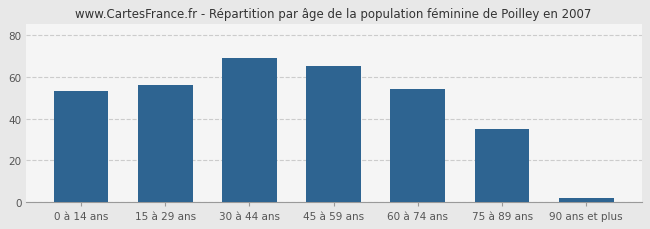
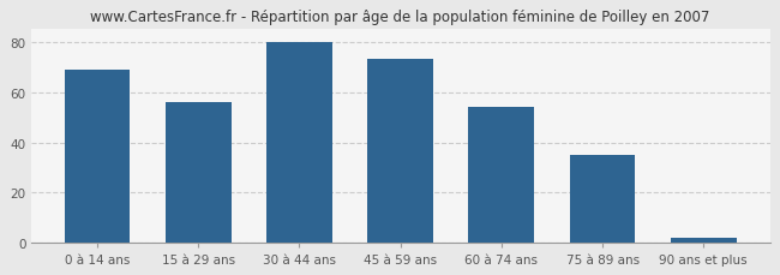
0 à 14 ans: 53 -> 69
30 à 44 ans: 69 -> 80
45 à 59 ans: 65 -> 73
